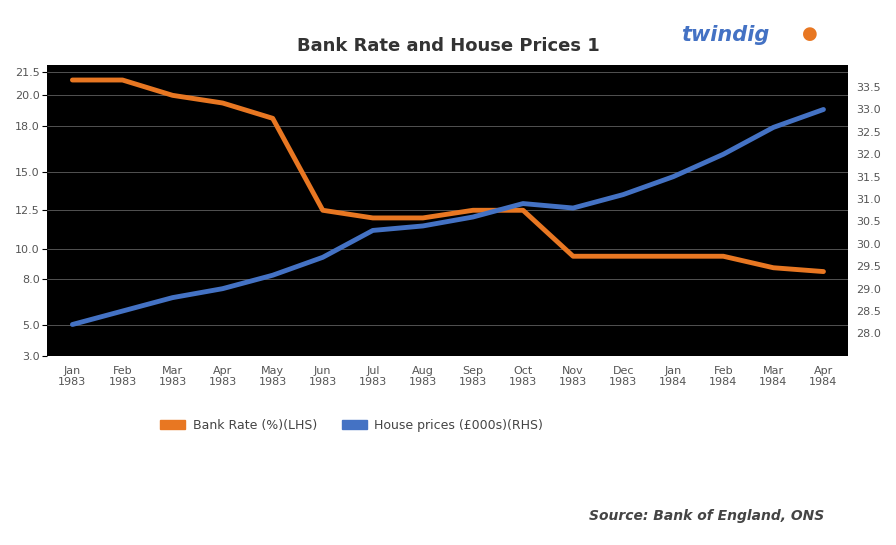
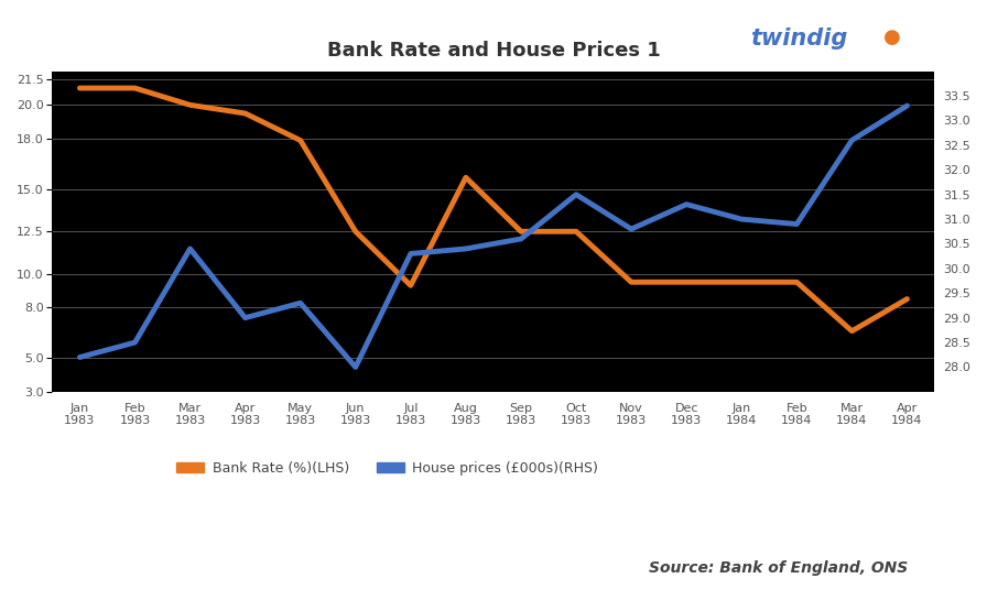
House prices (£000s)(RHS)/Mar 1983: 28.8 -> 30.4
Bank Rate (%)(LHS)/May 1983: 18.5 -> 17.9
House prices (£000s)(RHS)/Jun 1983: 29.7 -> 28.0
Bank Rate (%)(LHS)/Jul 1983: 12.0 -> 9.3
Bank Rate (%)(LHS)/Aug 1983: 12.0 -> 15.7
House prices (£000s)(RHS)/Oct 1983: 30.9 -> 31.5
House prices (£000s)(RHS)/Dec 1983: 31.1 -> 31.3
House prices (£000s)(RHS)/Jan 1984: 31.5 -> 31.0
House prices (£000s)(RHS)/Feb 1984: 32.0 -> 30.9
Bank Rate (%)(LHS)/Mar 1984: 8.8 -> 6.6
House prices (£000s)(RHS)/Apr 1984: 33.0 -> 33.3
